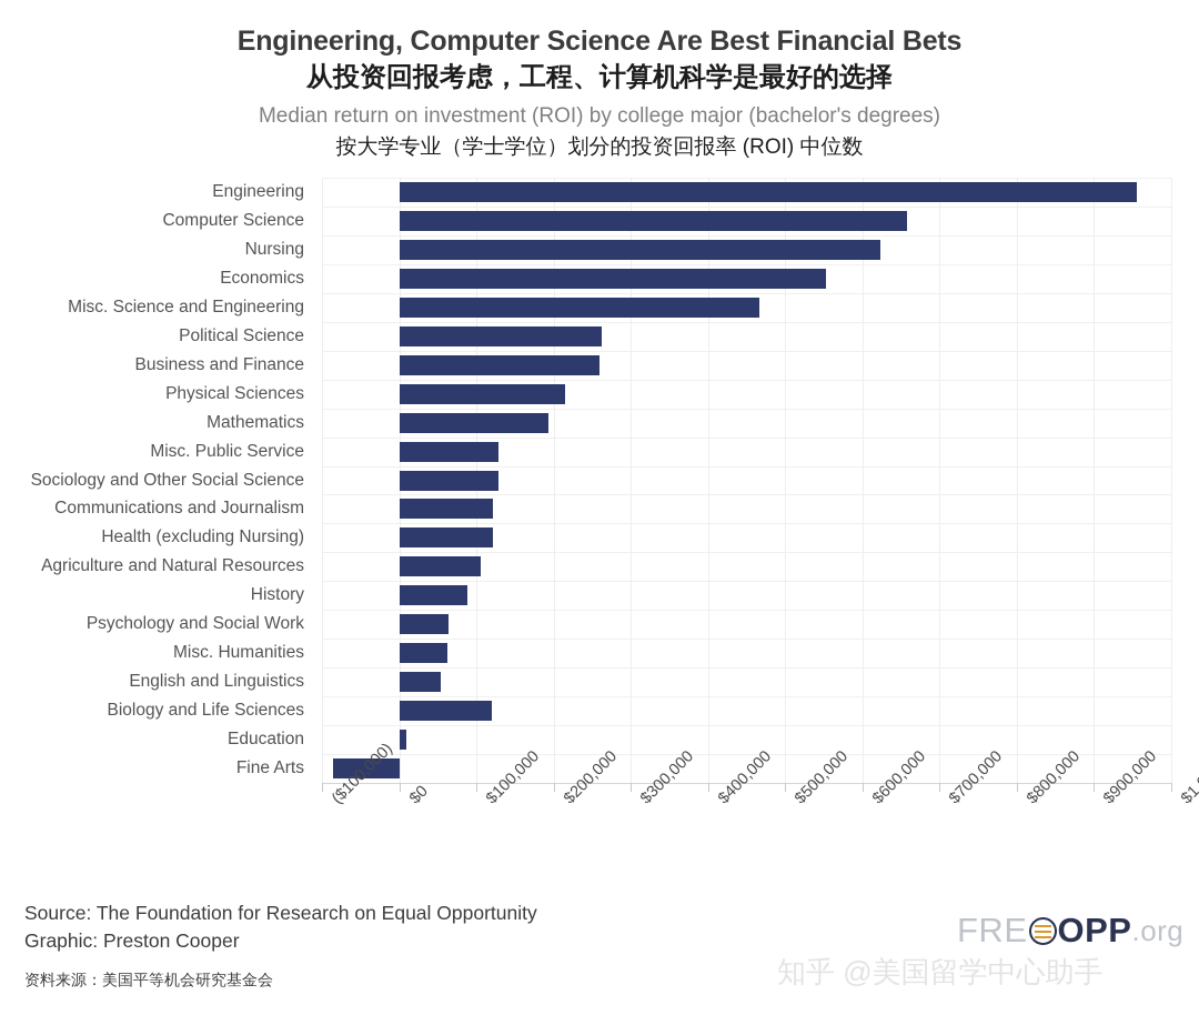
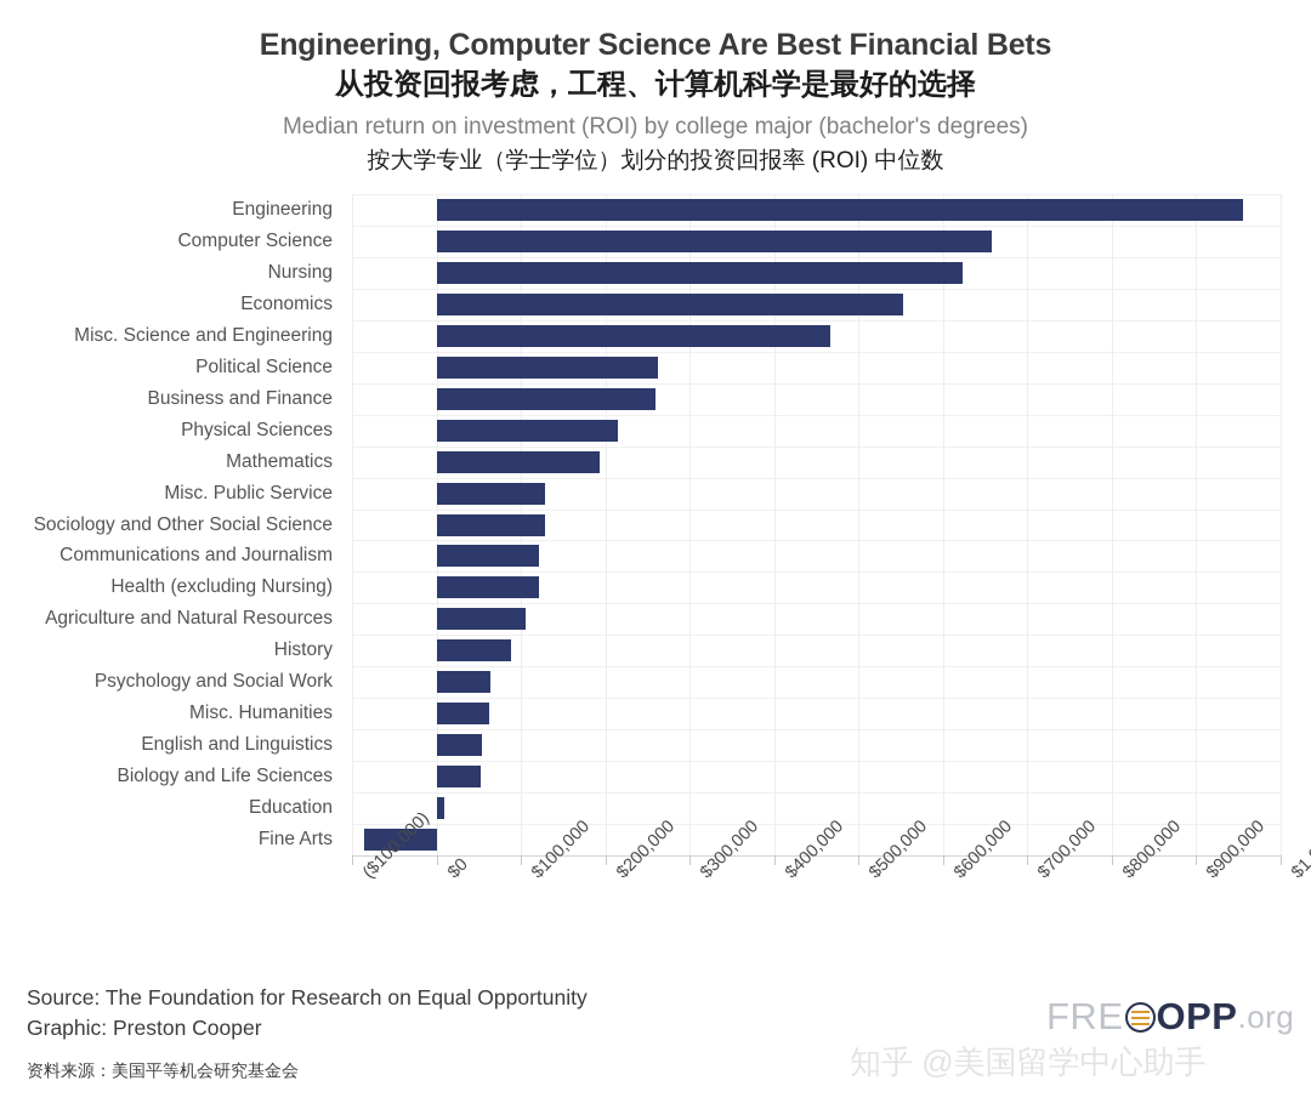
Biology and Life Sciences: $120000 -> $50000
